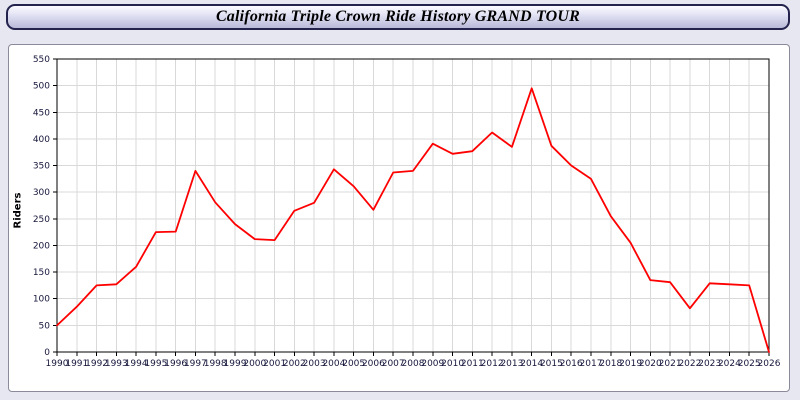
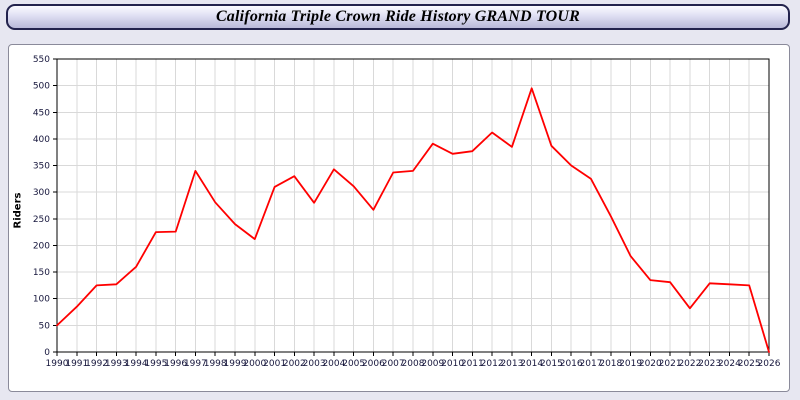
2001: 210 -> 310
2002: 260 -> 330
2019: 200 -> 180
